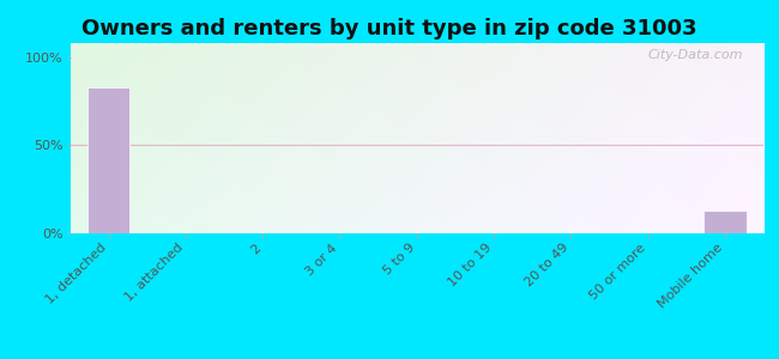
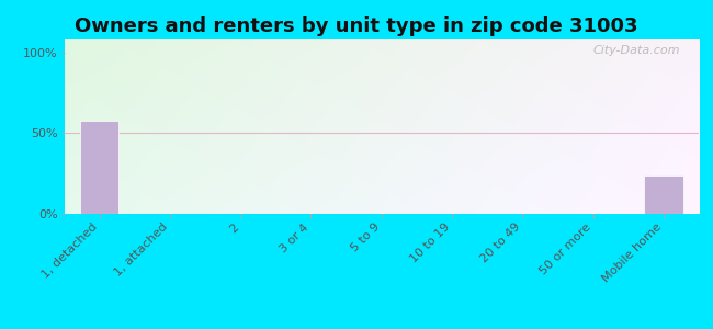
1, detached: 83% -> 58%
Mobile home: 13% -> 24%
